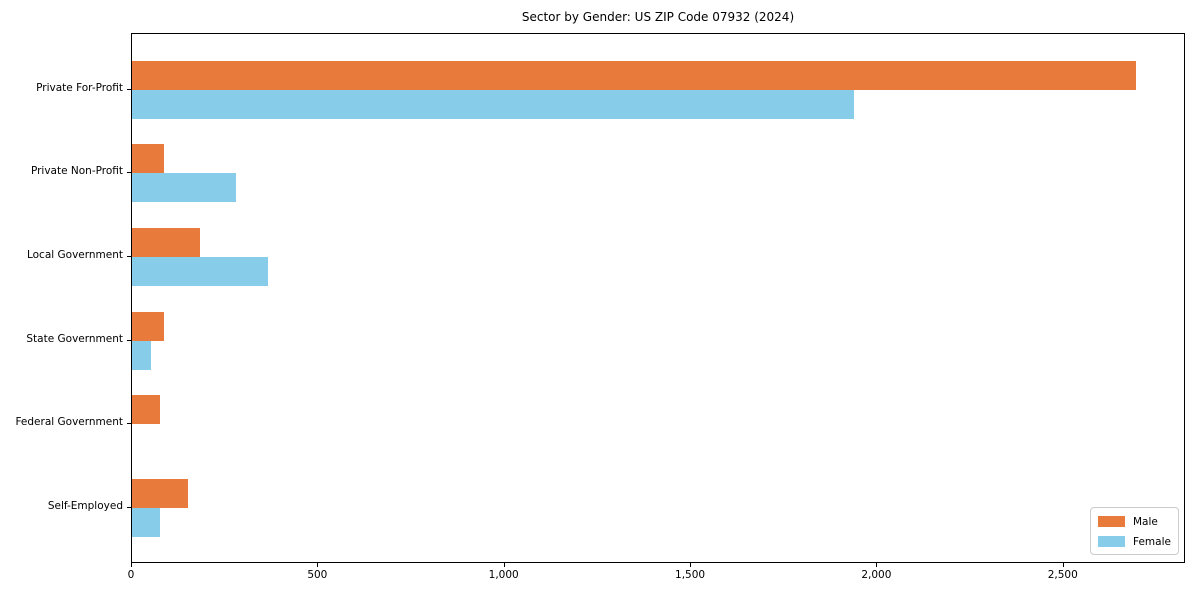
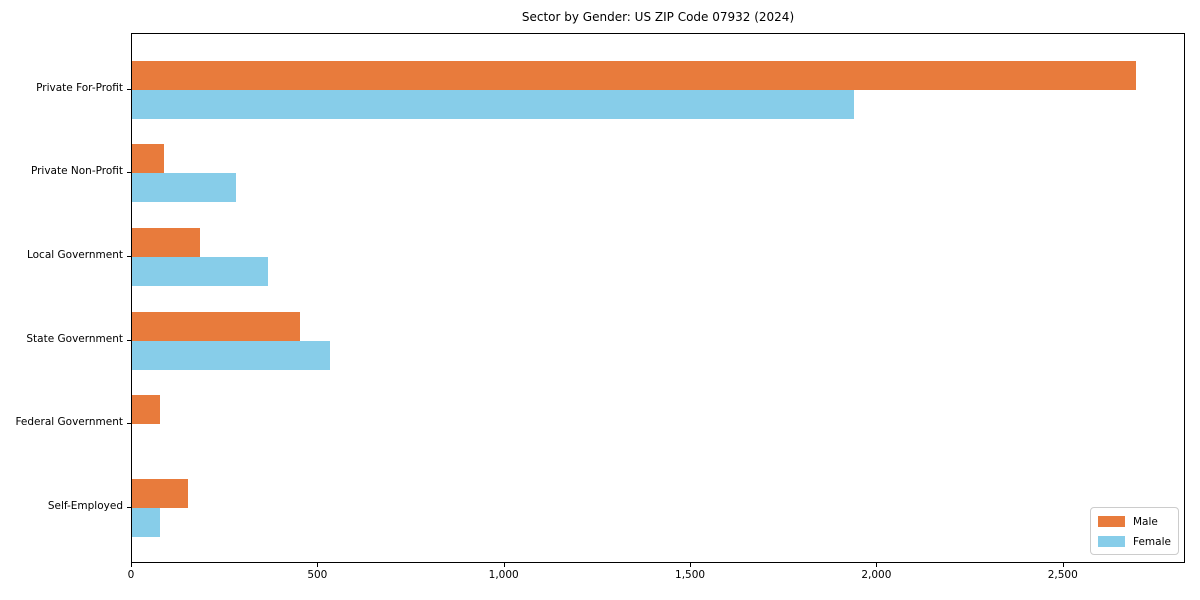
Male/State Government: 90 -> 450
Female/State Government: 50 -> 530
